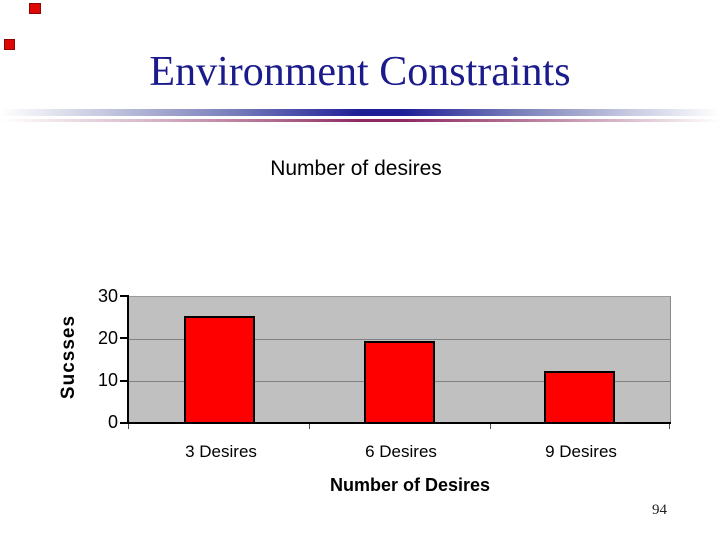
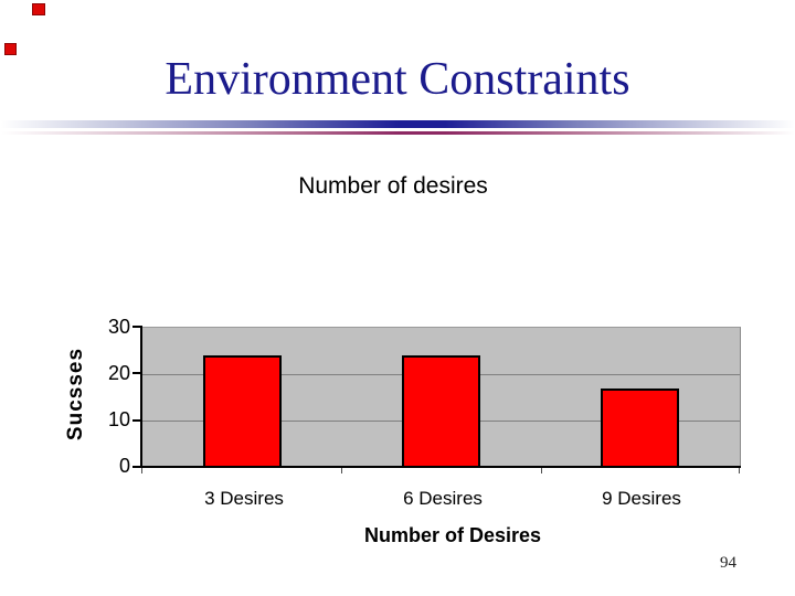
3 Desires: 26 -> 24
6 Desires: 20 -> 24
9 Desires: 12 -> 17
